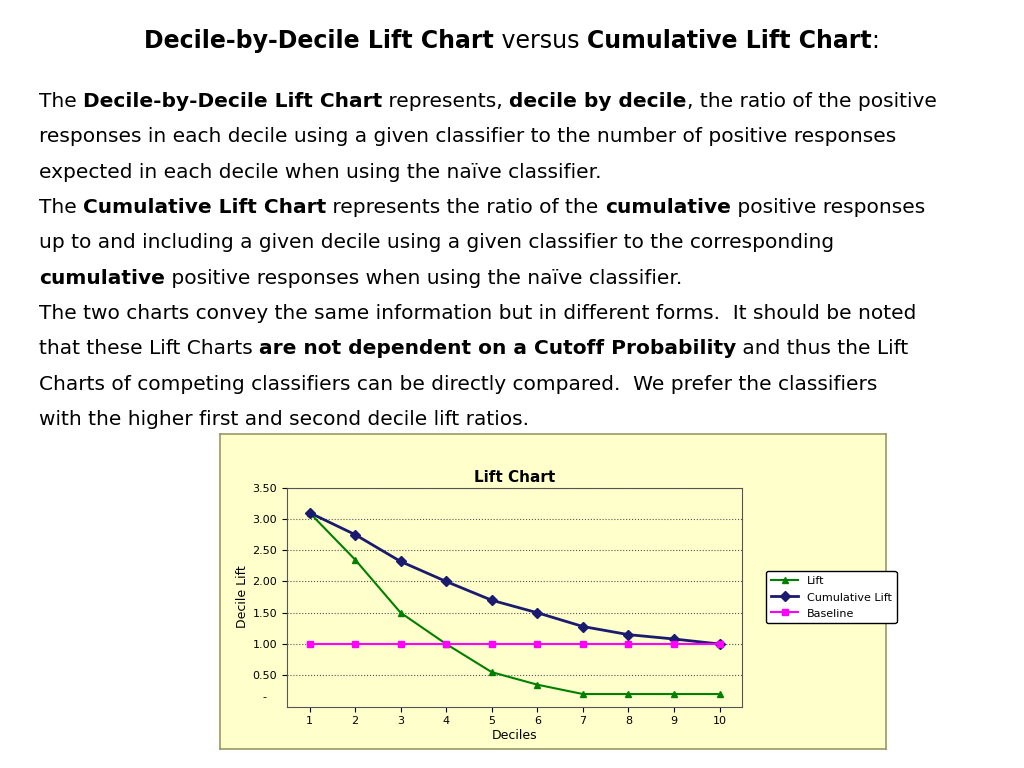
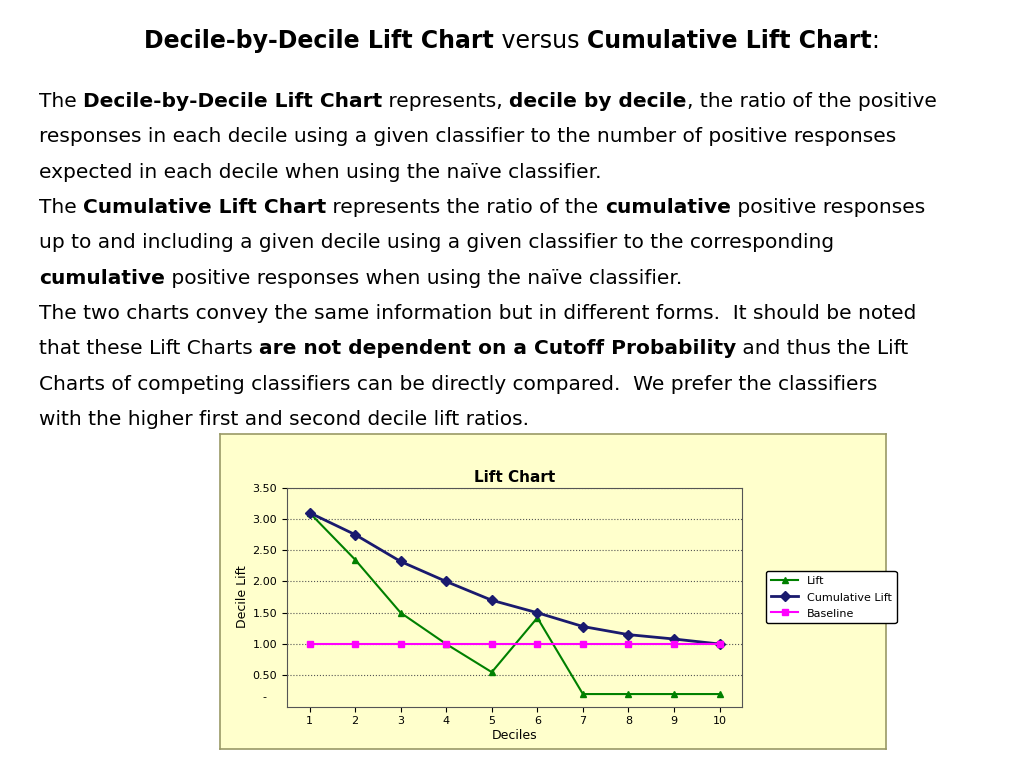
Lift/6: 0.35 -> 1.42
